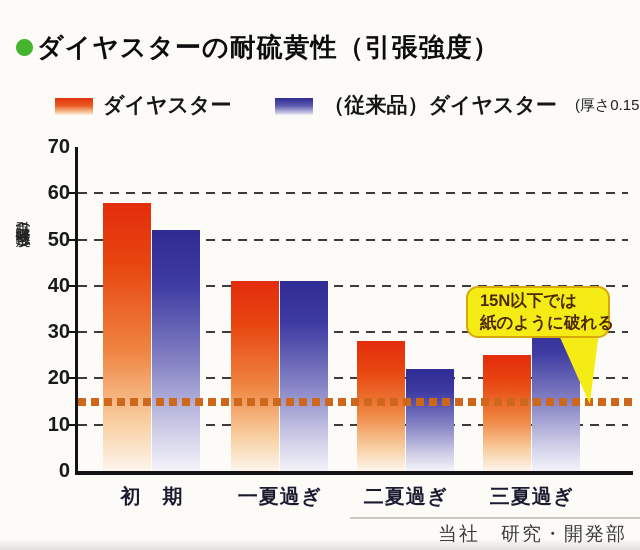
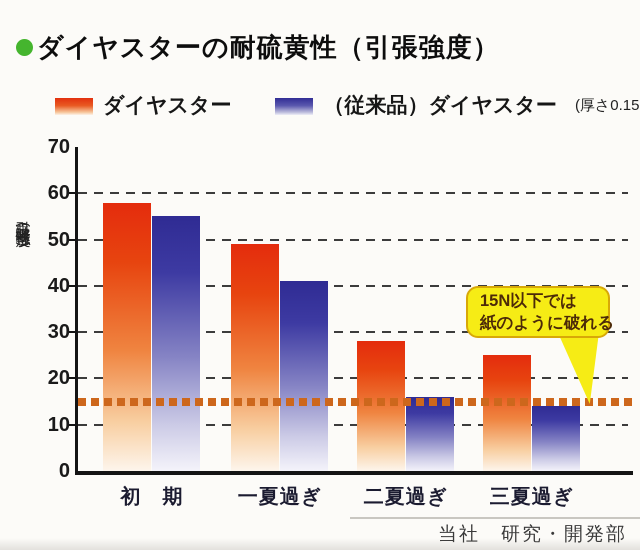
（従来品）ダイヤスター/初 期: 52 -> 55
ダイヤスター/一夏過ぎ: 41 -> 49
（従来品）ダイヤスター/二夏過ぎ: 22 -> 16
（従来品）ダイヤスター/三夏過ぎ: 33 -> 14
